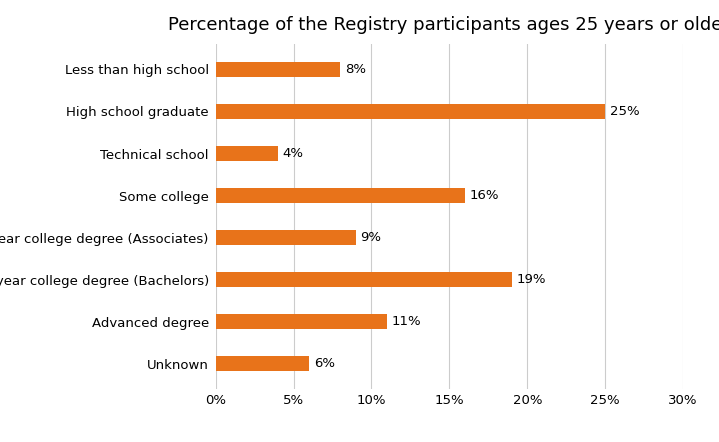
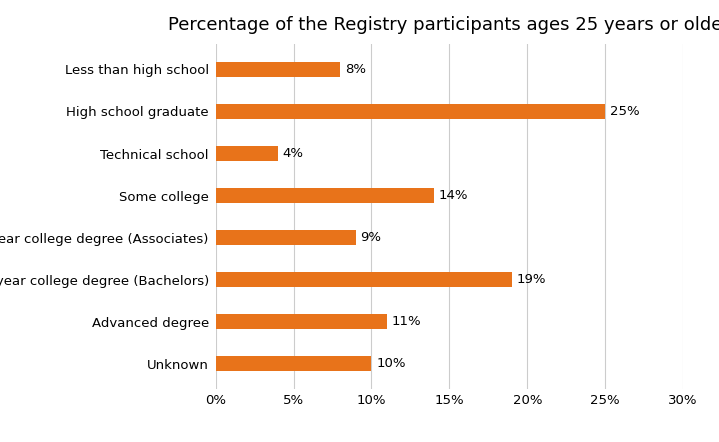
Some college: 16% -> 14%
Unknown: 6% -> 10%
